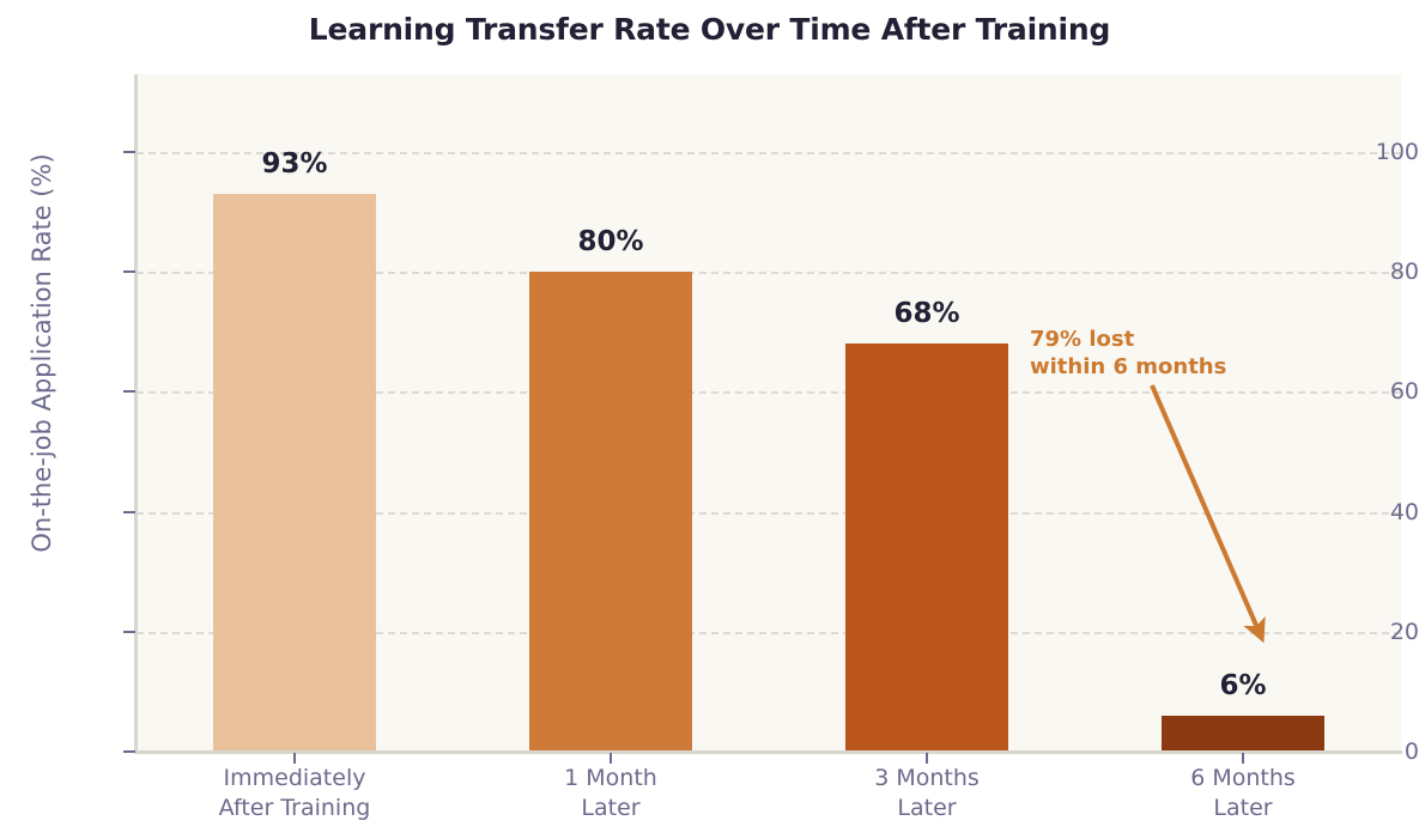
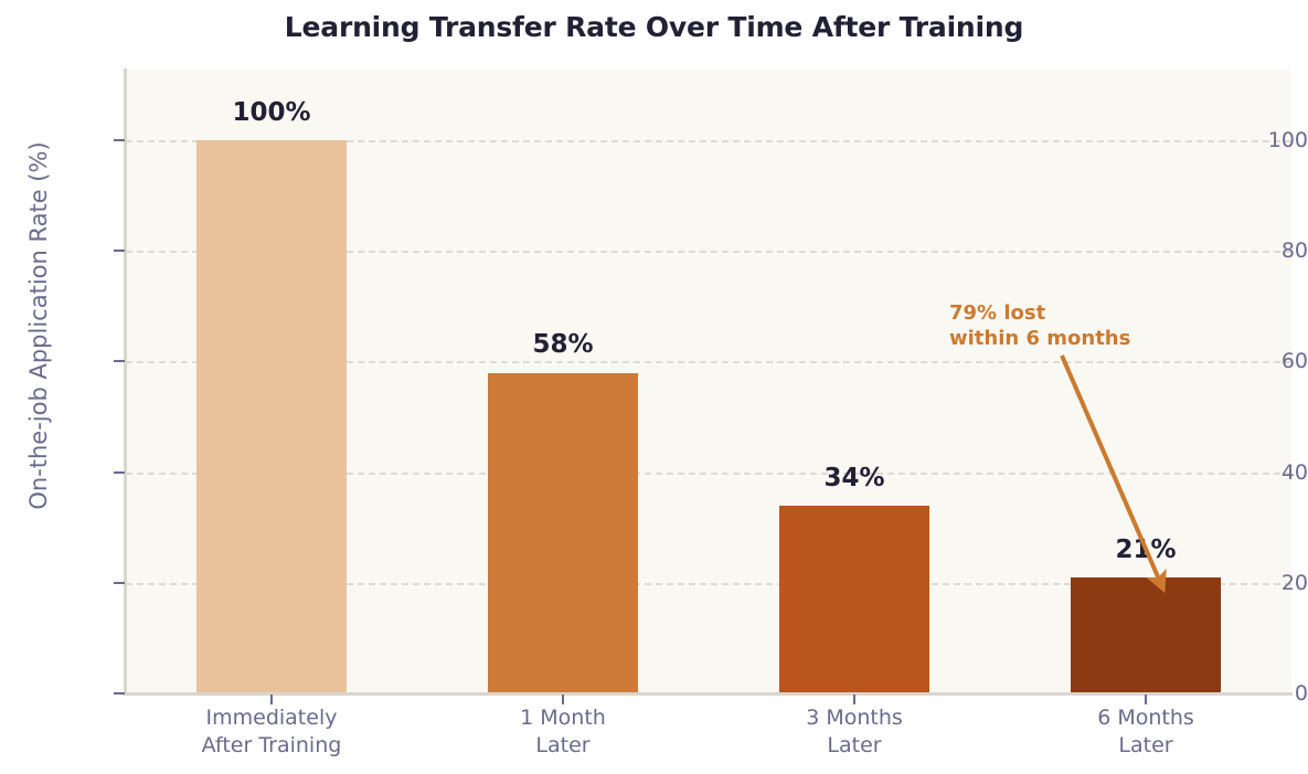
Immediately After Training: 93% -> 100%
1 Month Later: 80% -> 58%
3 Months Later: 68% -> 34%
6 Months Later: 6% -> 21%
